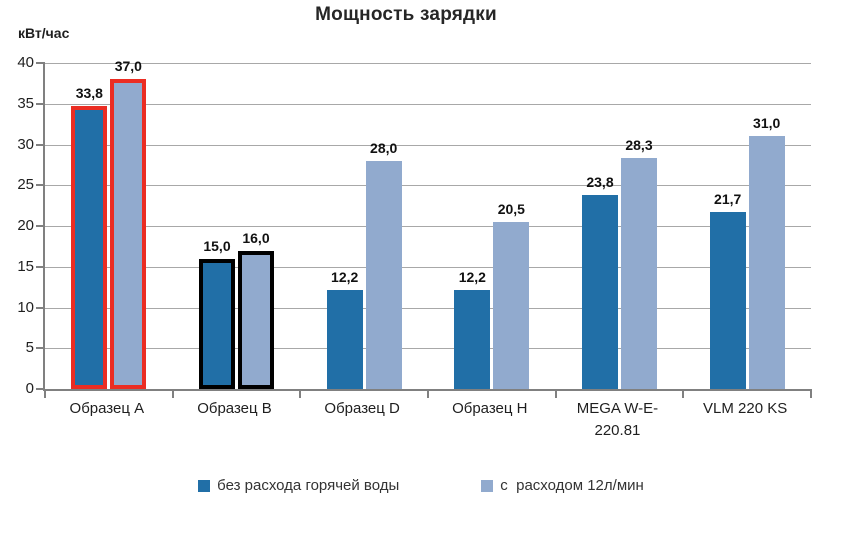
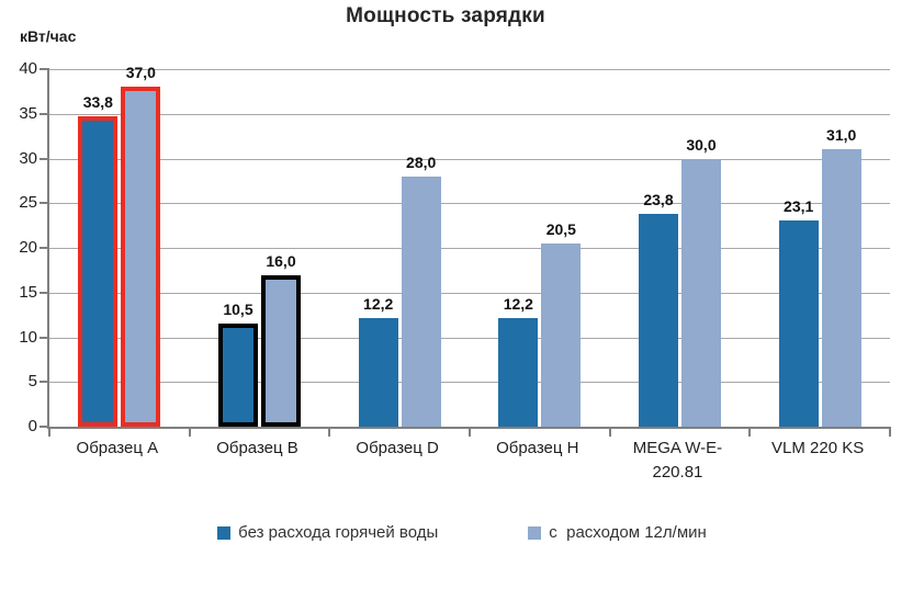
без расхода горячей воды/Образец B: 15,0 -> 10,5
с расходом 12л/мин/MEGA W-E-220.81: 28,3 -> 30,0
без расхода горячей воды/VLM 220 KS: 21,7 -> 23,1
